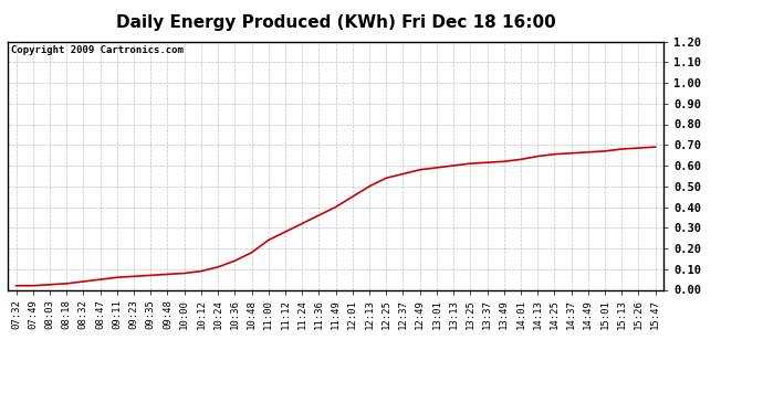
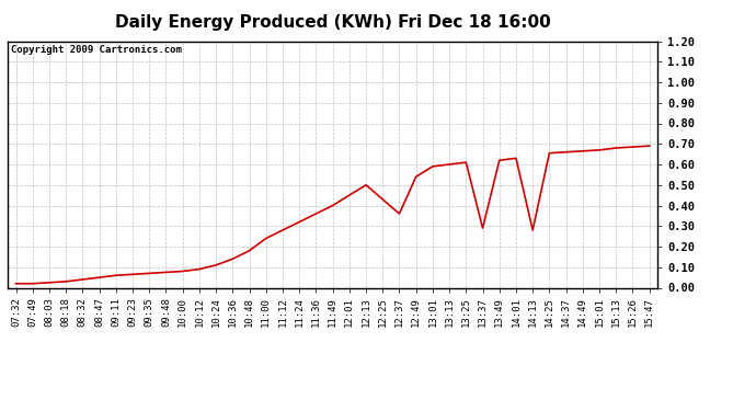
12:25: 0.54 -> 0.43
12:37: 0.56 -> 0.36
12:49: 0.58 -> 0.54
13:37: 0.61 -> 0.29
14:13: 0.65 -> 0.28
